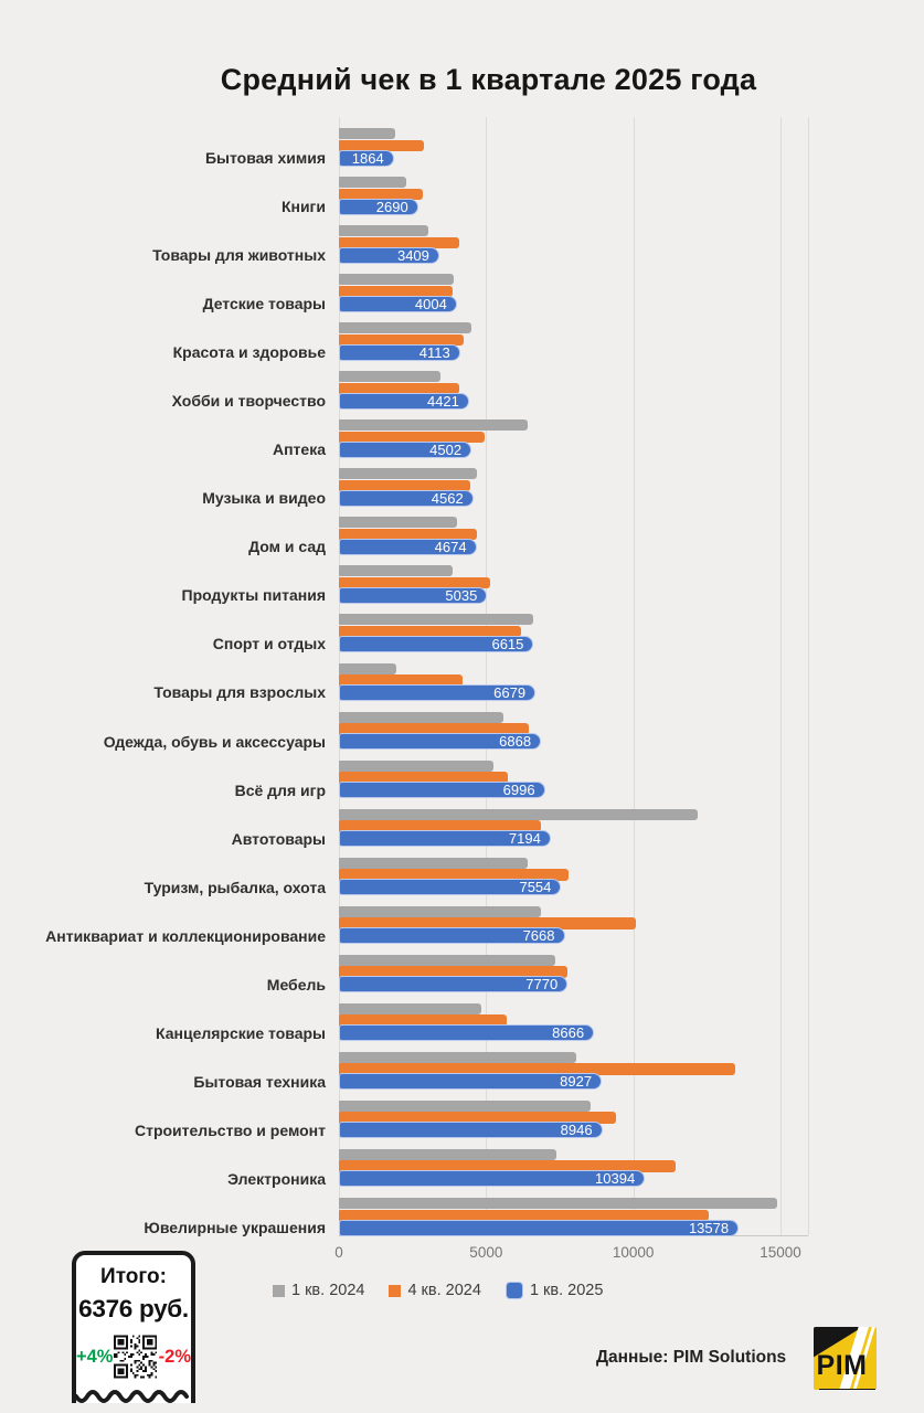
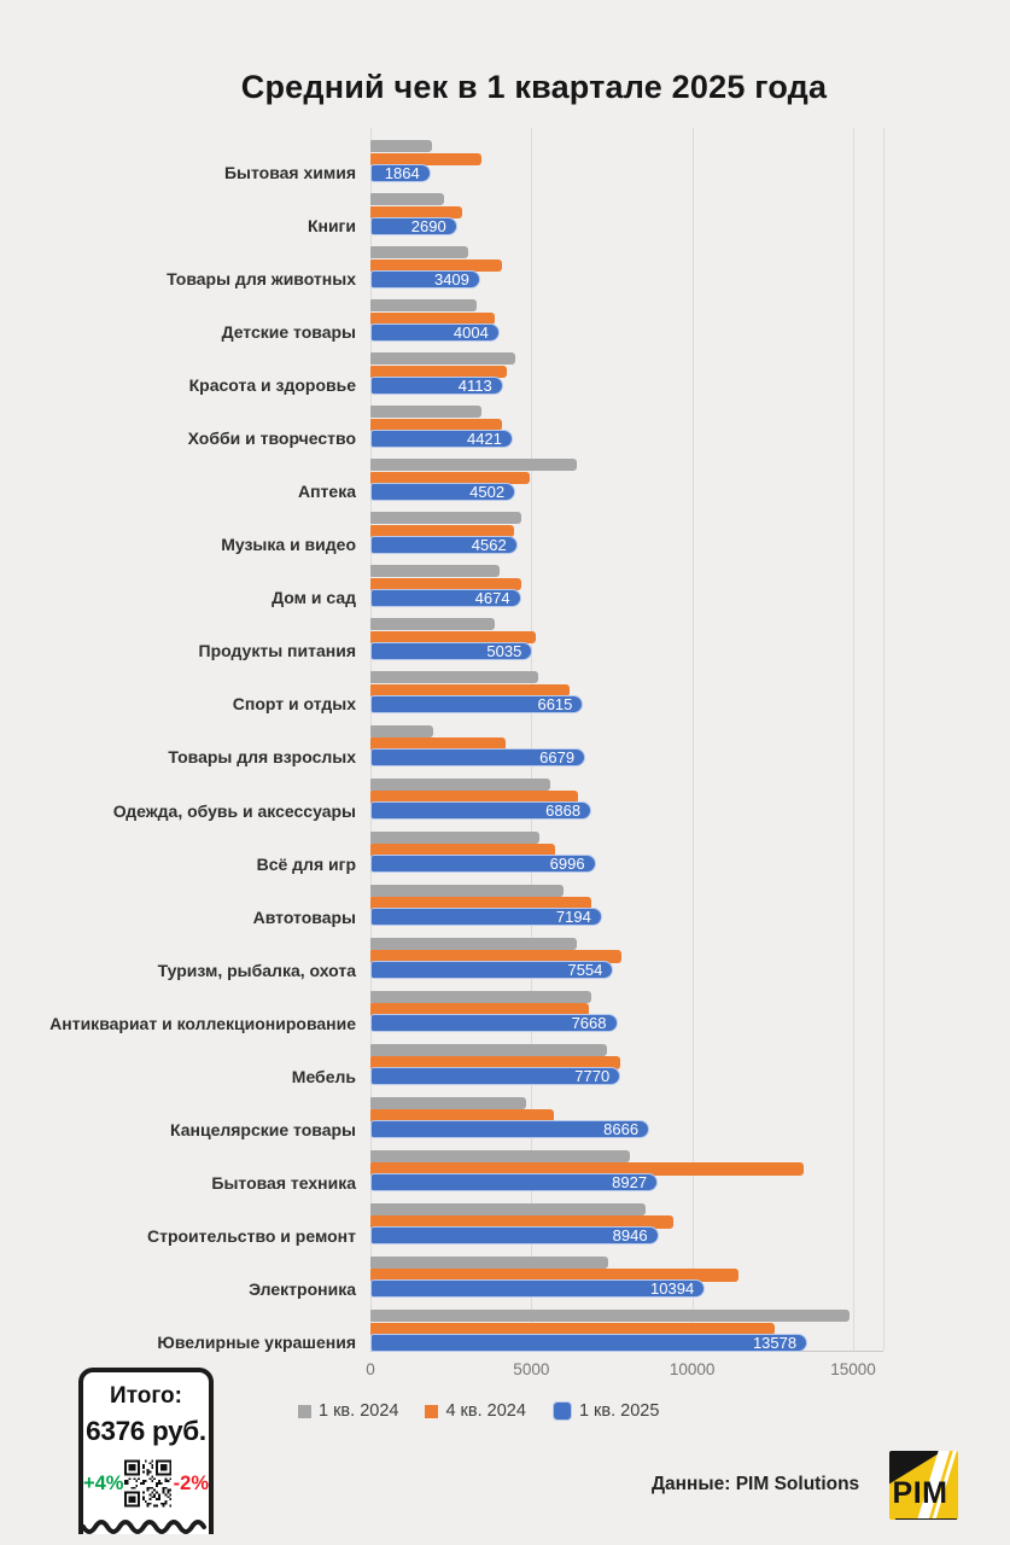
4 кв. 2024/Бытовая химия: 2900 -> 3400
1 кв. 2024/Детские товары: 3900 -> 3300
1 кв. 2024/Спорт и отдых: 6600 -> 5200
1 кв. 2024/Автотовары: 12200 -> 6000
4 кв. 2024/Антиквариат и коллекционирование: 10100 -> 6800
